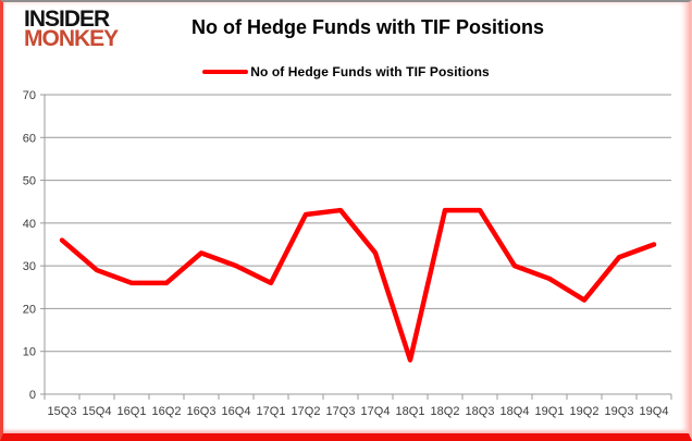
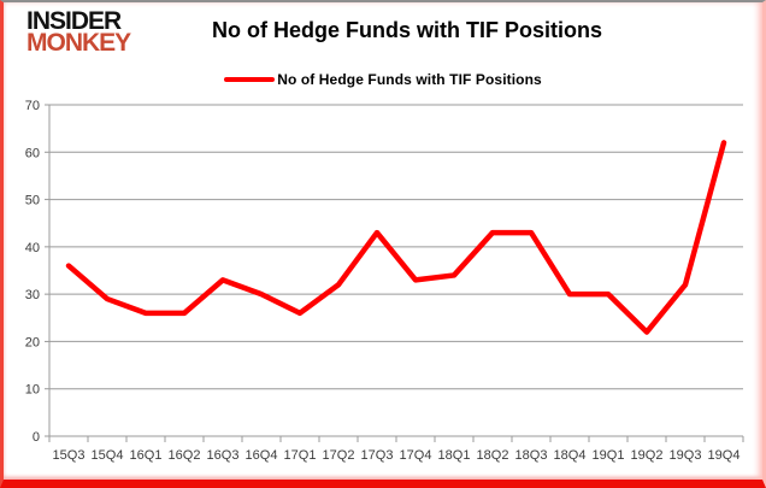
17Q2: 42 -> 32
18Q1: 8 -> 34
19Q1: 27 -> 30
19Q4: 35 -> 62
